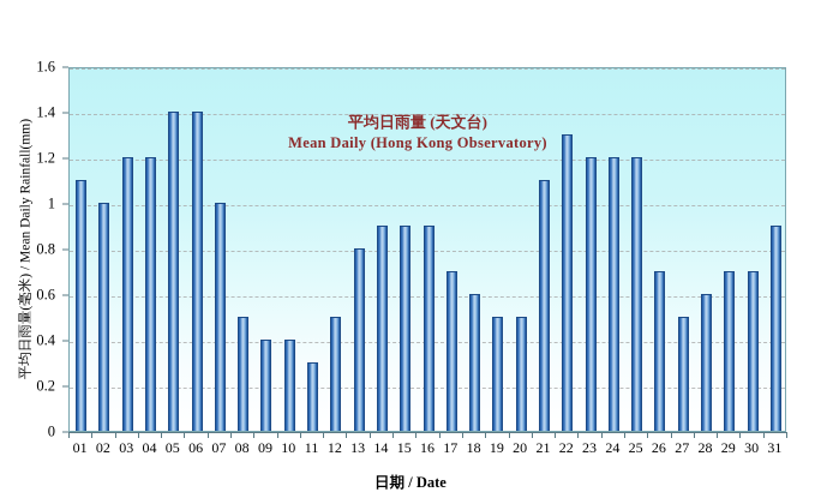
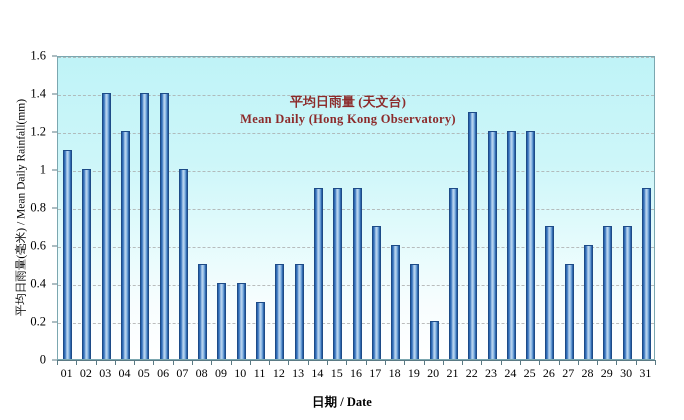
03: 1.2 -> 1.4
13: 0.8 -> 0.5
20: 0.5 -> 0.2
21: 1.1 -> 0.9
